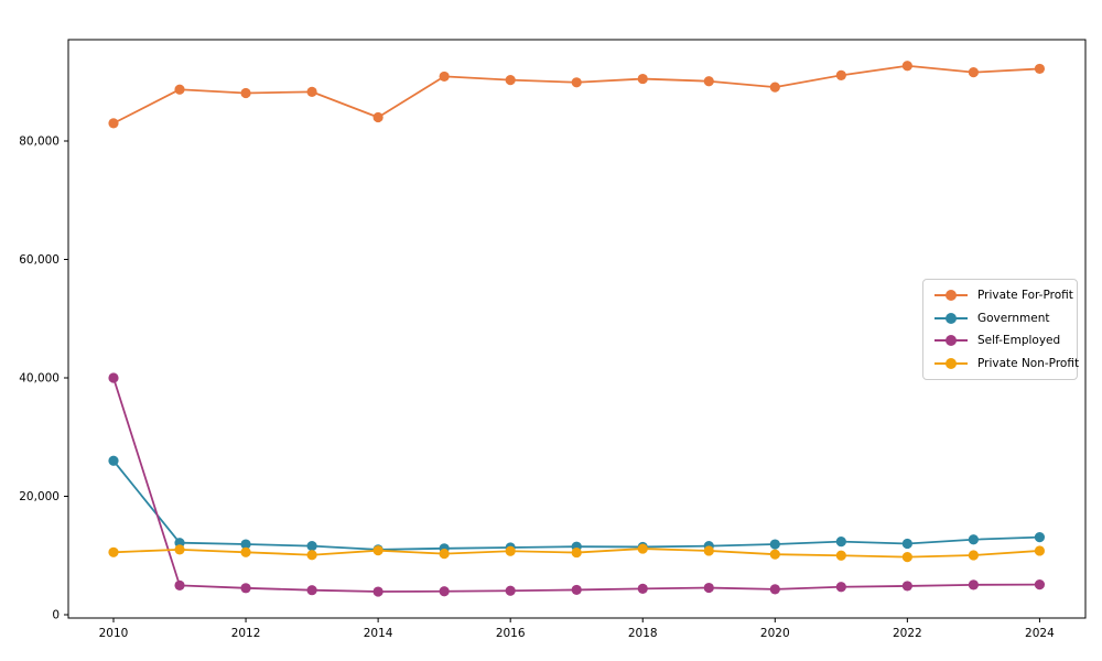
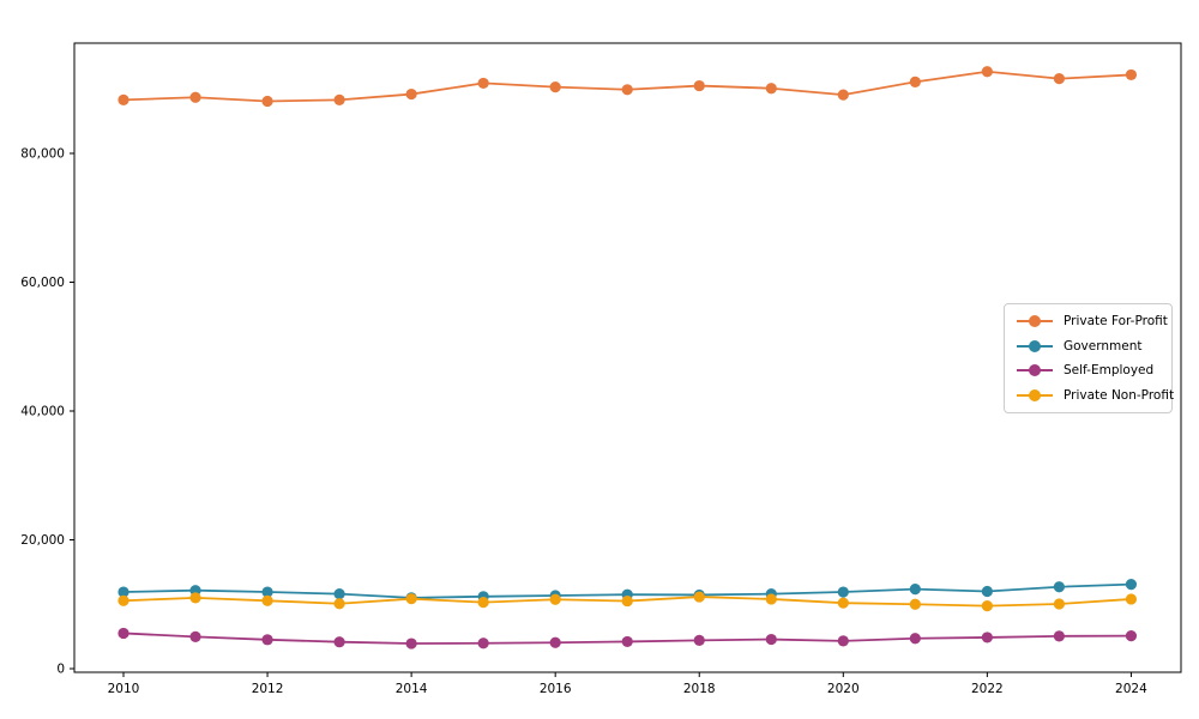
Private For-Profit/2010: 83000 -> 88000
Government/2010: 26000 -> 12000
Self-Employed/2010: 40000 -> 6000
Private For-Profit/2014: 84000 -> 89000
